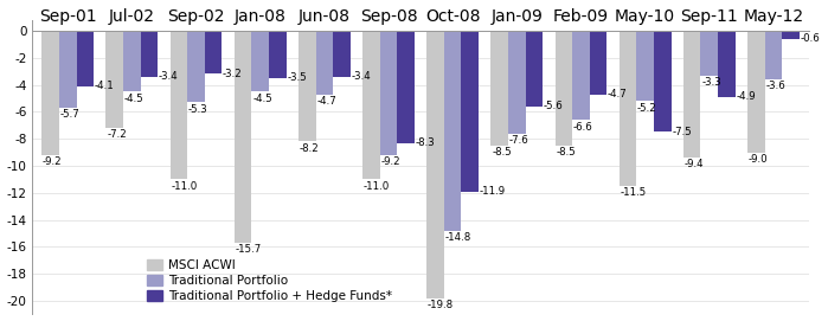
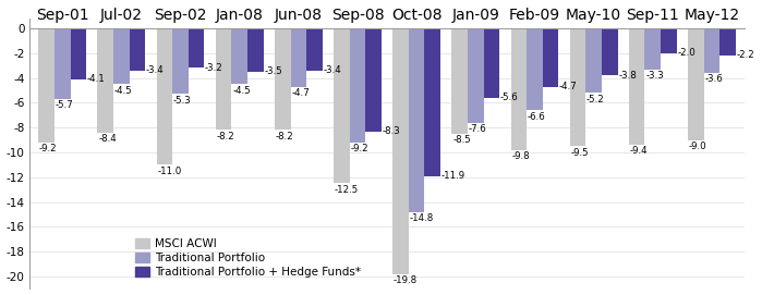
MSCI ACWI/Jul-02: -7.2 -> -8.4
MSCI ACWI/Jan-08: -15.7 -> -8.2
MSCI ACWI/Sep-08: -11.0 -> -12.5
MSCI ACWI/Feb-09: -8.5 -> -9.8
MSCI ACWI/May-10: -11.5 -> -9.5
Traditional Portfolio + Hedge Funds*/May-10: -7.5 -> -3.8
Traditional Portfolio + Hedge Funds*/Sep-11: -4.9 -> -2.0
Traditional Portfolio + Hedge Funds*/May-12: -0.6 -> -2.2
